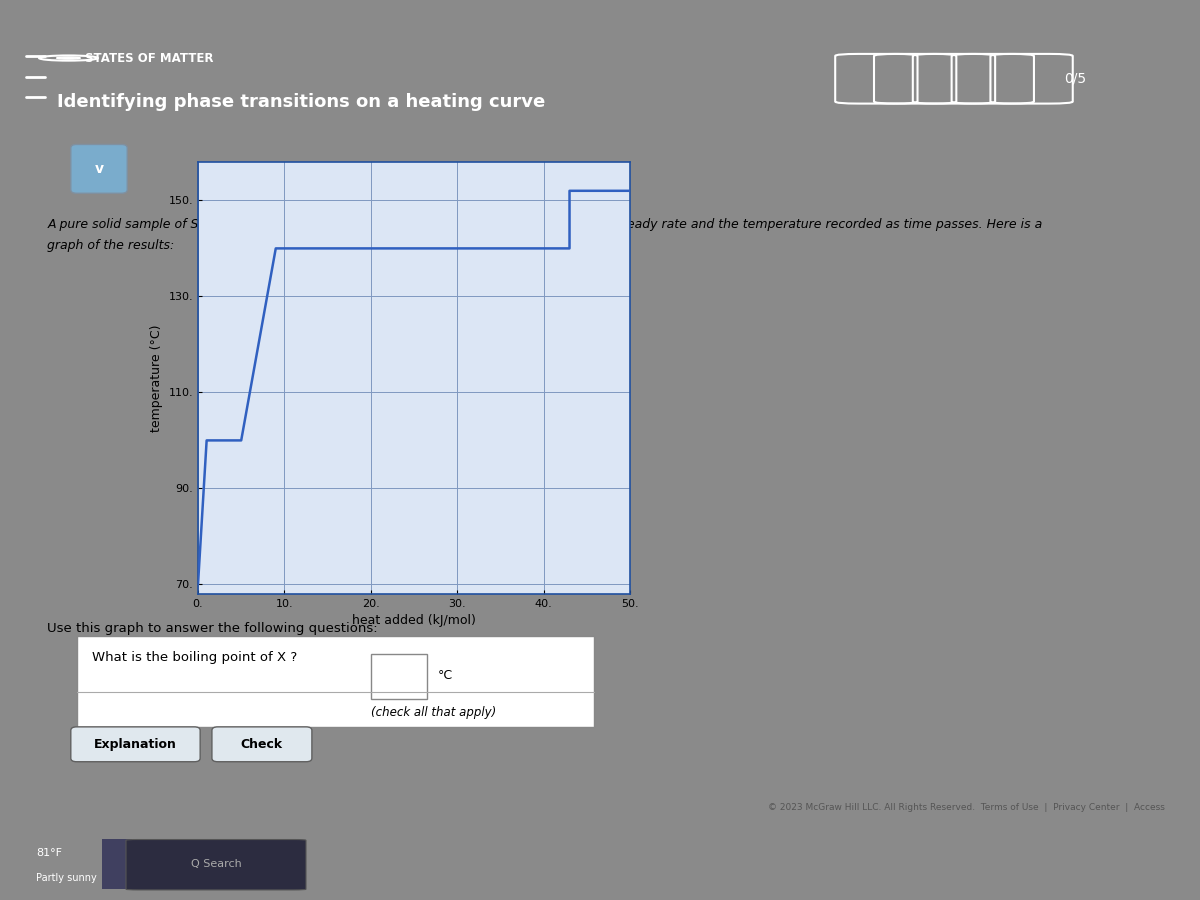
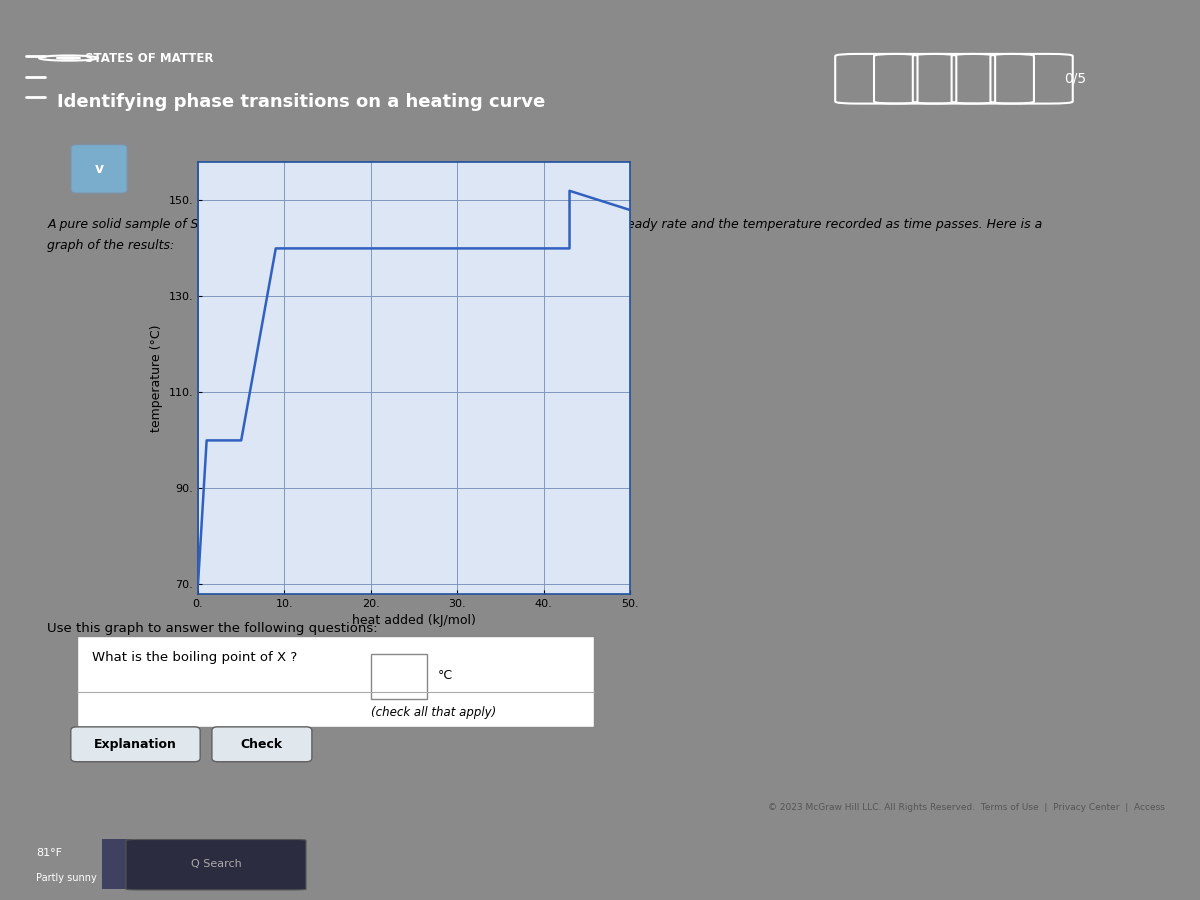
50.: 152. -> 148.
